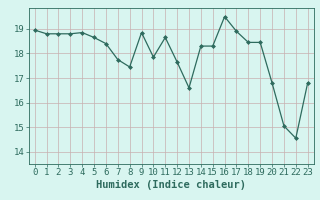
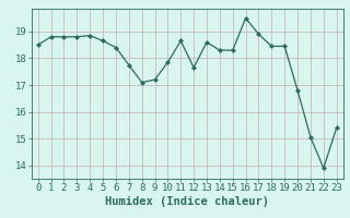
0: 18.95 -> 18.50
8: 17.45 -> 17.10
9: 18.85 -> 17.20
13: 16.60 -> 18.60
22: 14.55 -> 13.90
23: 16.80 -> 15.40
